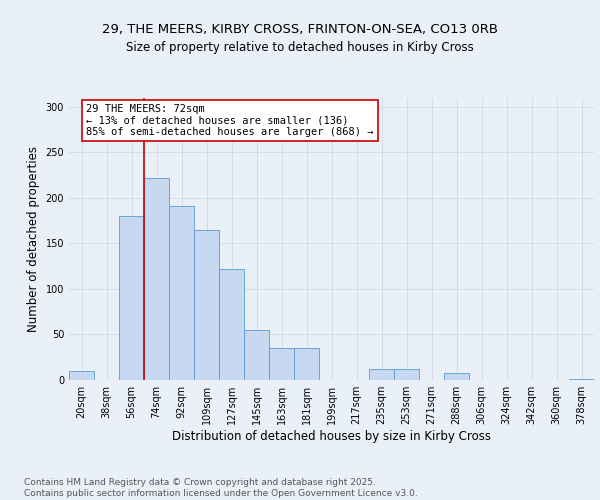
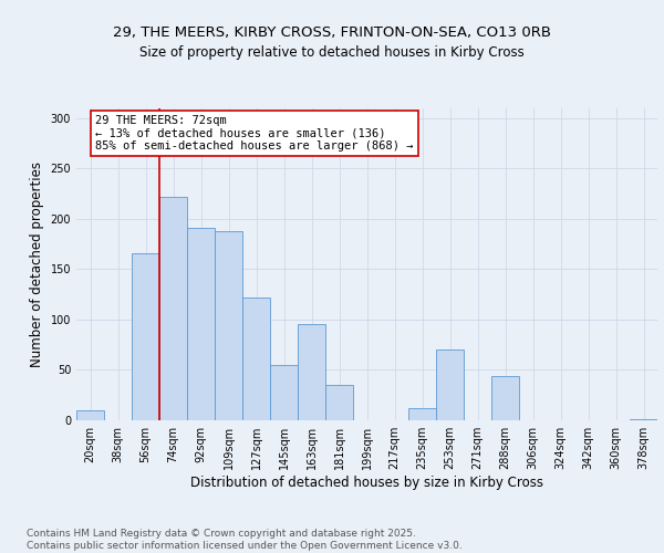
56sqm: 180 -> 166
109sqm: 165 -> 188
163sqm: 35 -> 96
253sqm: 12 -> 70
288sqm: 8 -> 44
